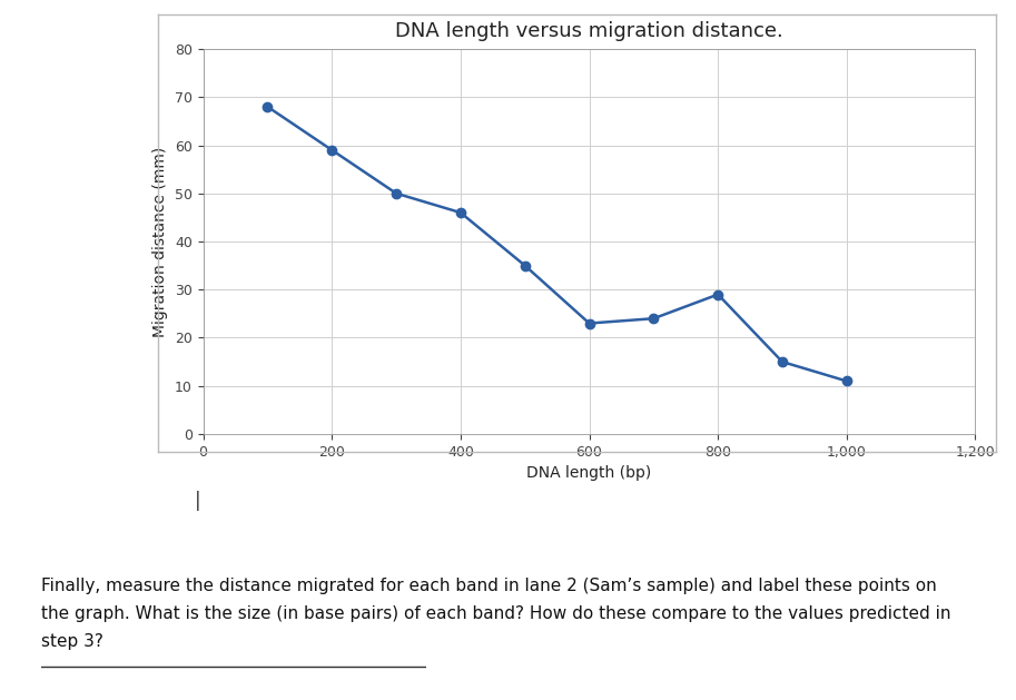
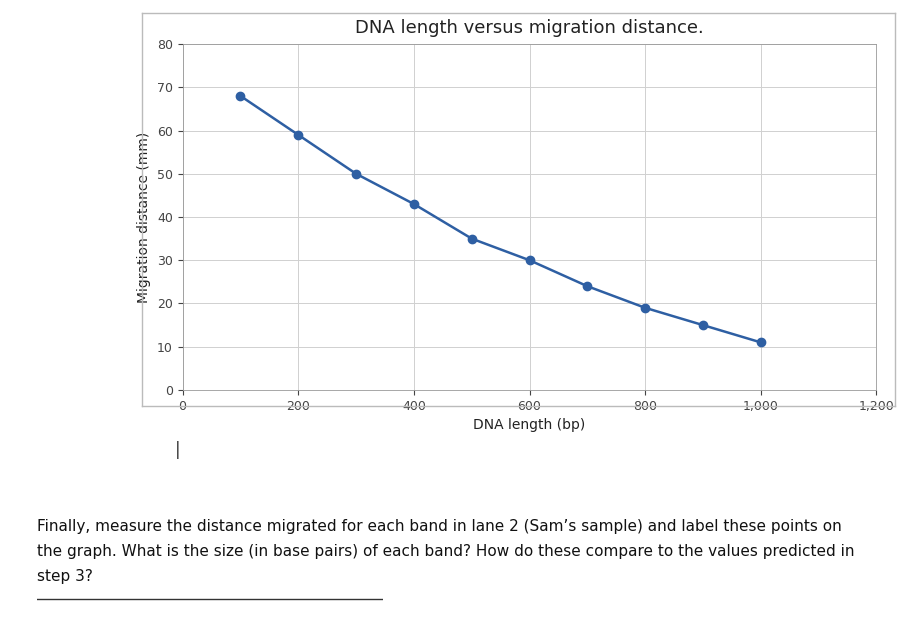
400: 46 -> 43
600: 23 -> 30
800: 29 -> 19
